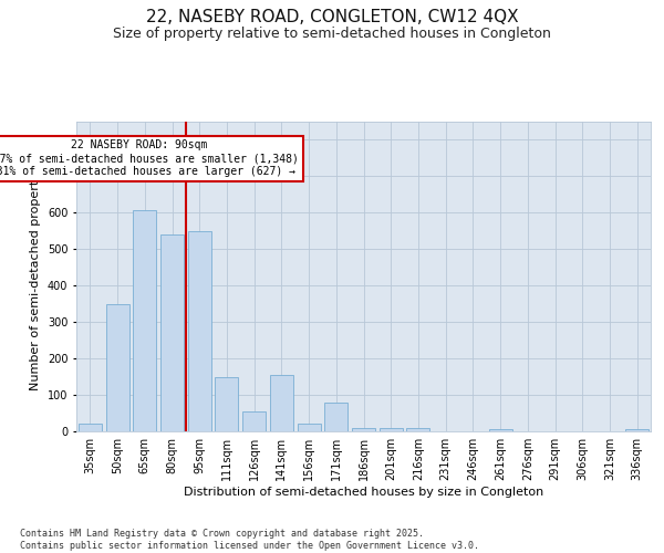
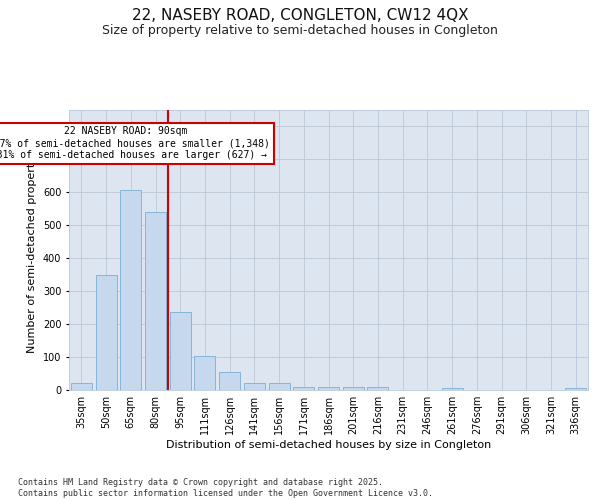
95sqm: 550 -> 236
111sqm: 150 -> 103
141sqm: 155 -> 20
171sqm: 80 -> 10
